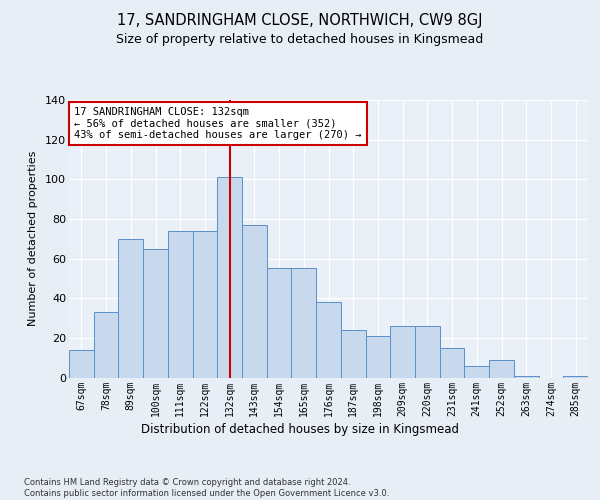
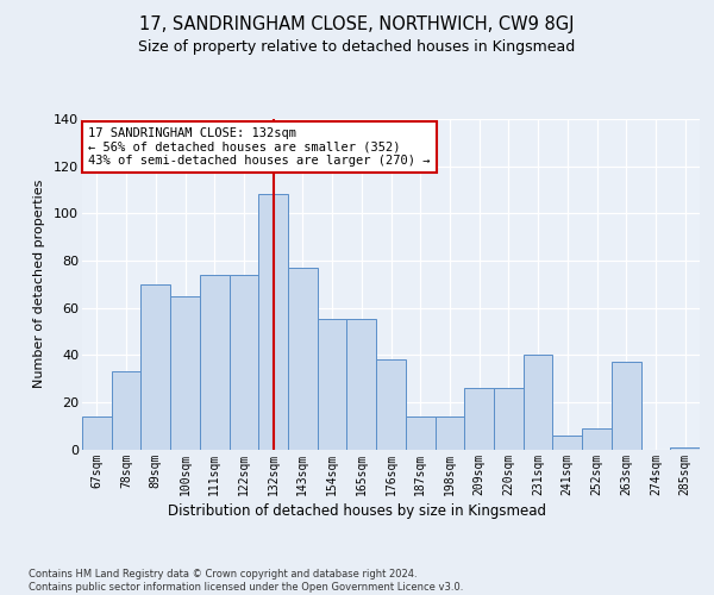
132sqm: 101 -> 108
187sqm: 24 -> 14
198sqm: 21 -> 14
231sqm: 15 -> 40
263sqm: 1 -> 37
